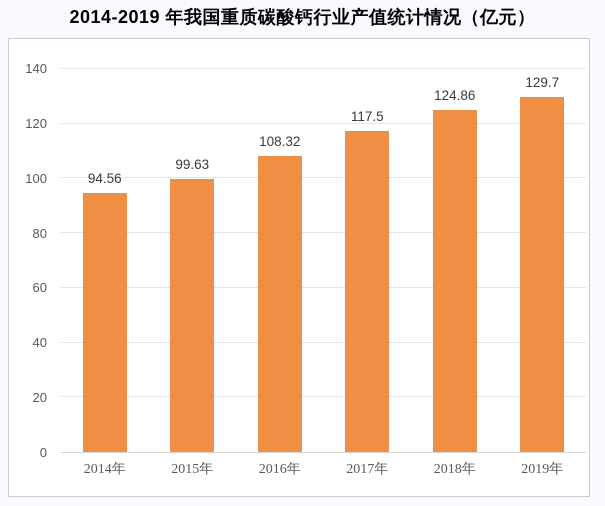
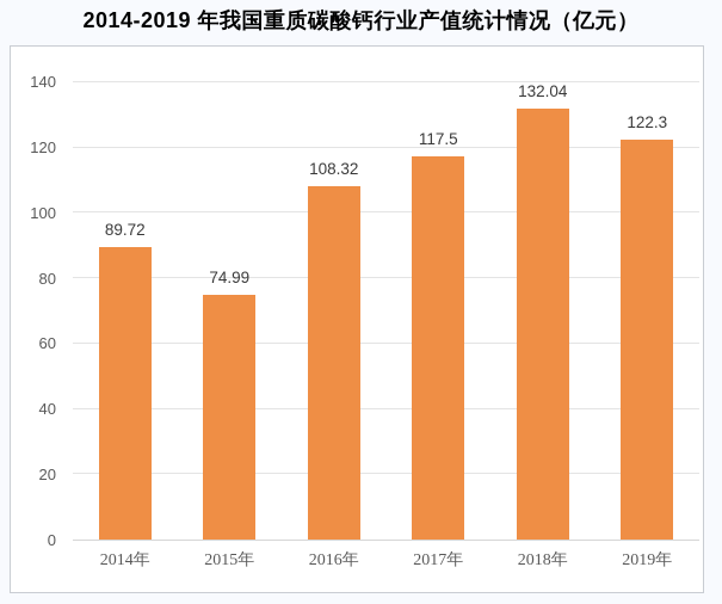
2014年: 94.56 -> 89.72
2015年: 99.63 -> 74.99
2018年: 124.86 -> 132.04
2019年: 129.7 -> 122.3
